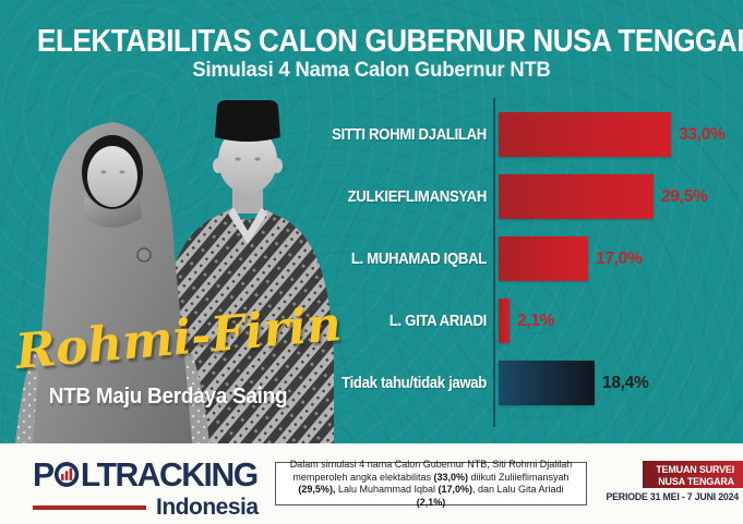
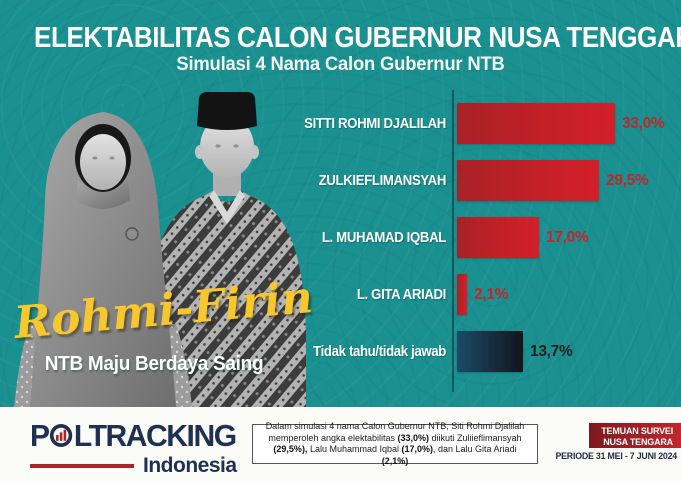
Tidak tahu/tidak jawab: 18,4% -> 13,7%
